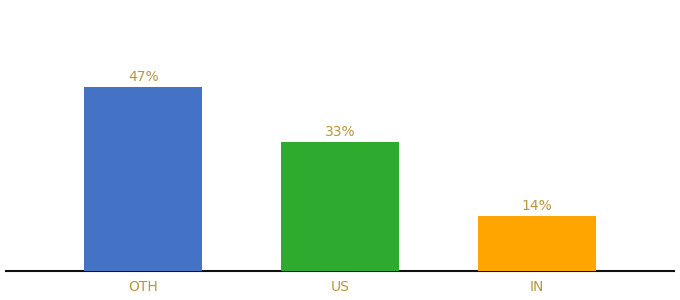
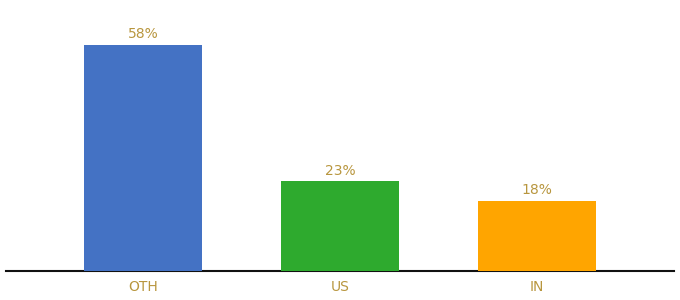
OTH: 47% -> 58%
US: 33% -> 23%
IN: 14% -> 18%
